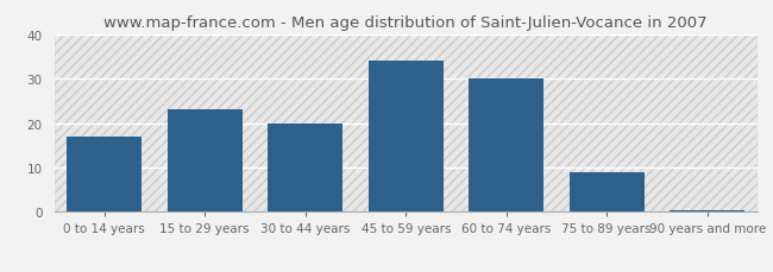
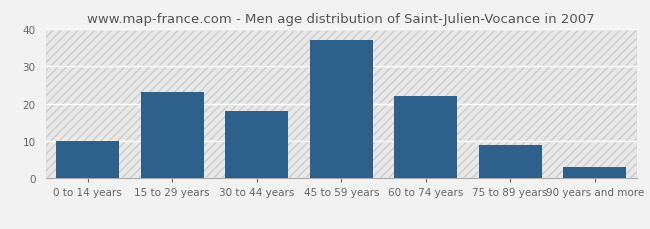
0 to 14 years: 17.0 -> 10.0
30 to 44 years: 20.0 -> 18.0
45 to 59 years: 34.0 -> 37.0
60 to 74 years: 30.0 -> 22.0
90 years and more: 0.5 -> 3.0
